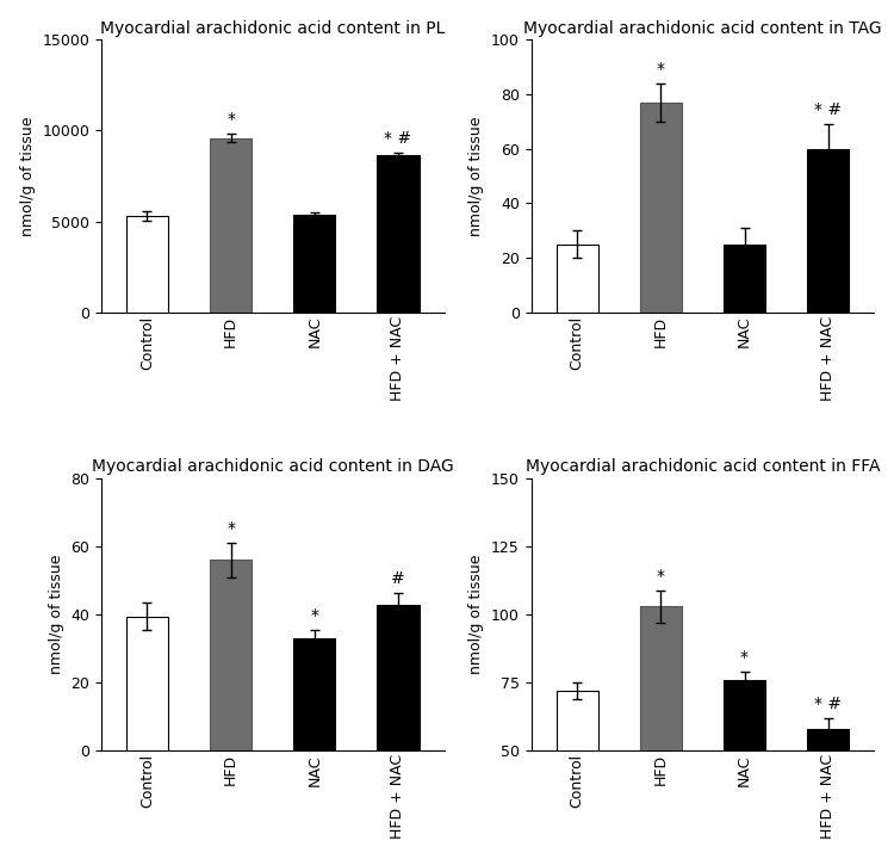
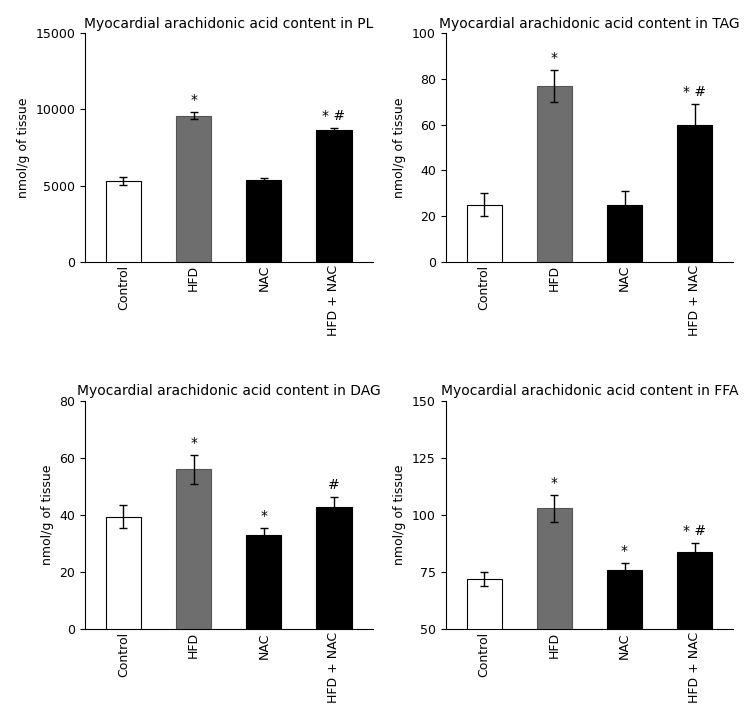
Myocardial arachidonic acid content in FFA/HFD + NAC: 58 -> 84
